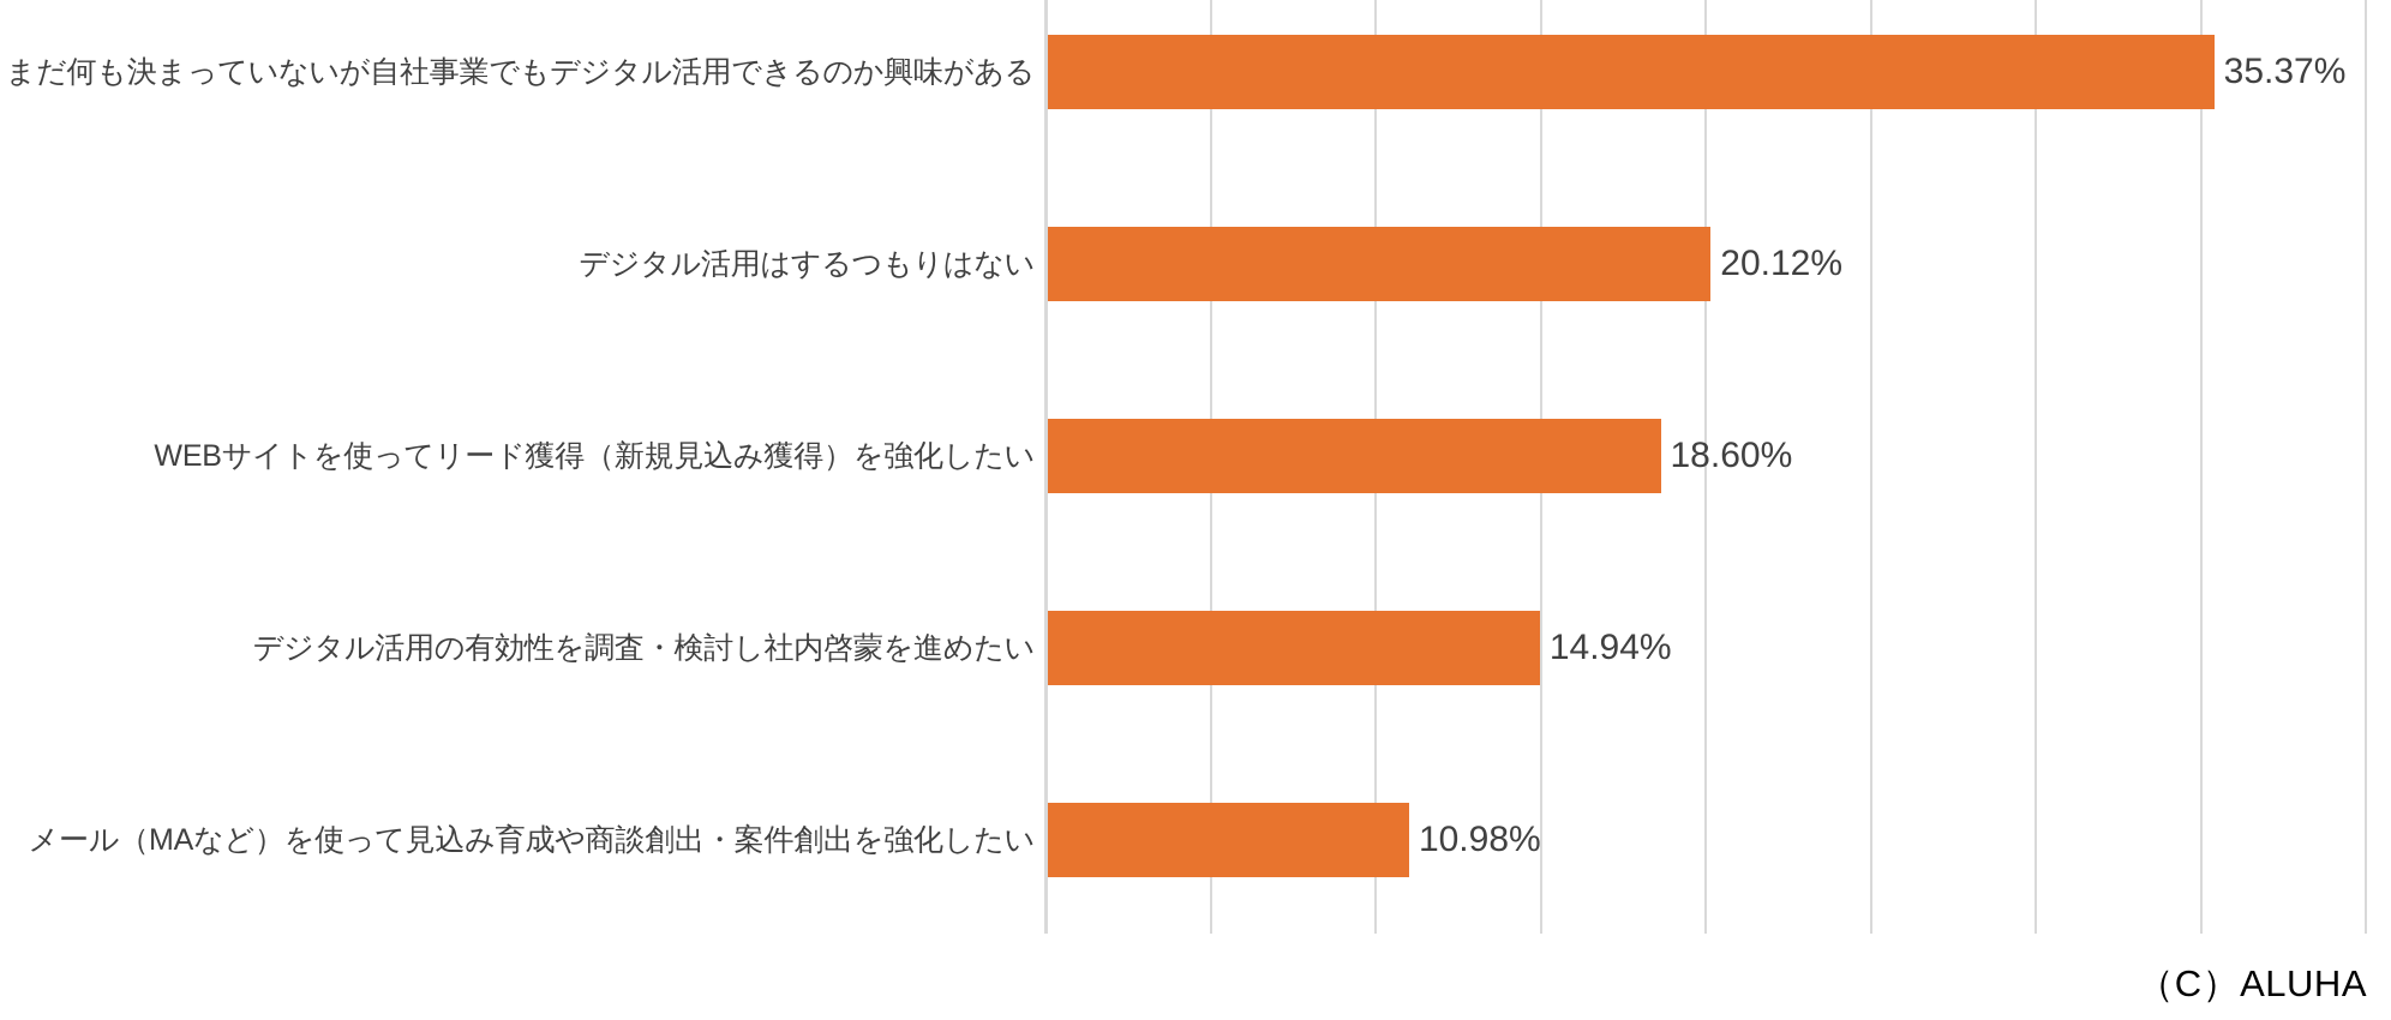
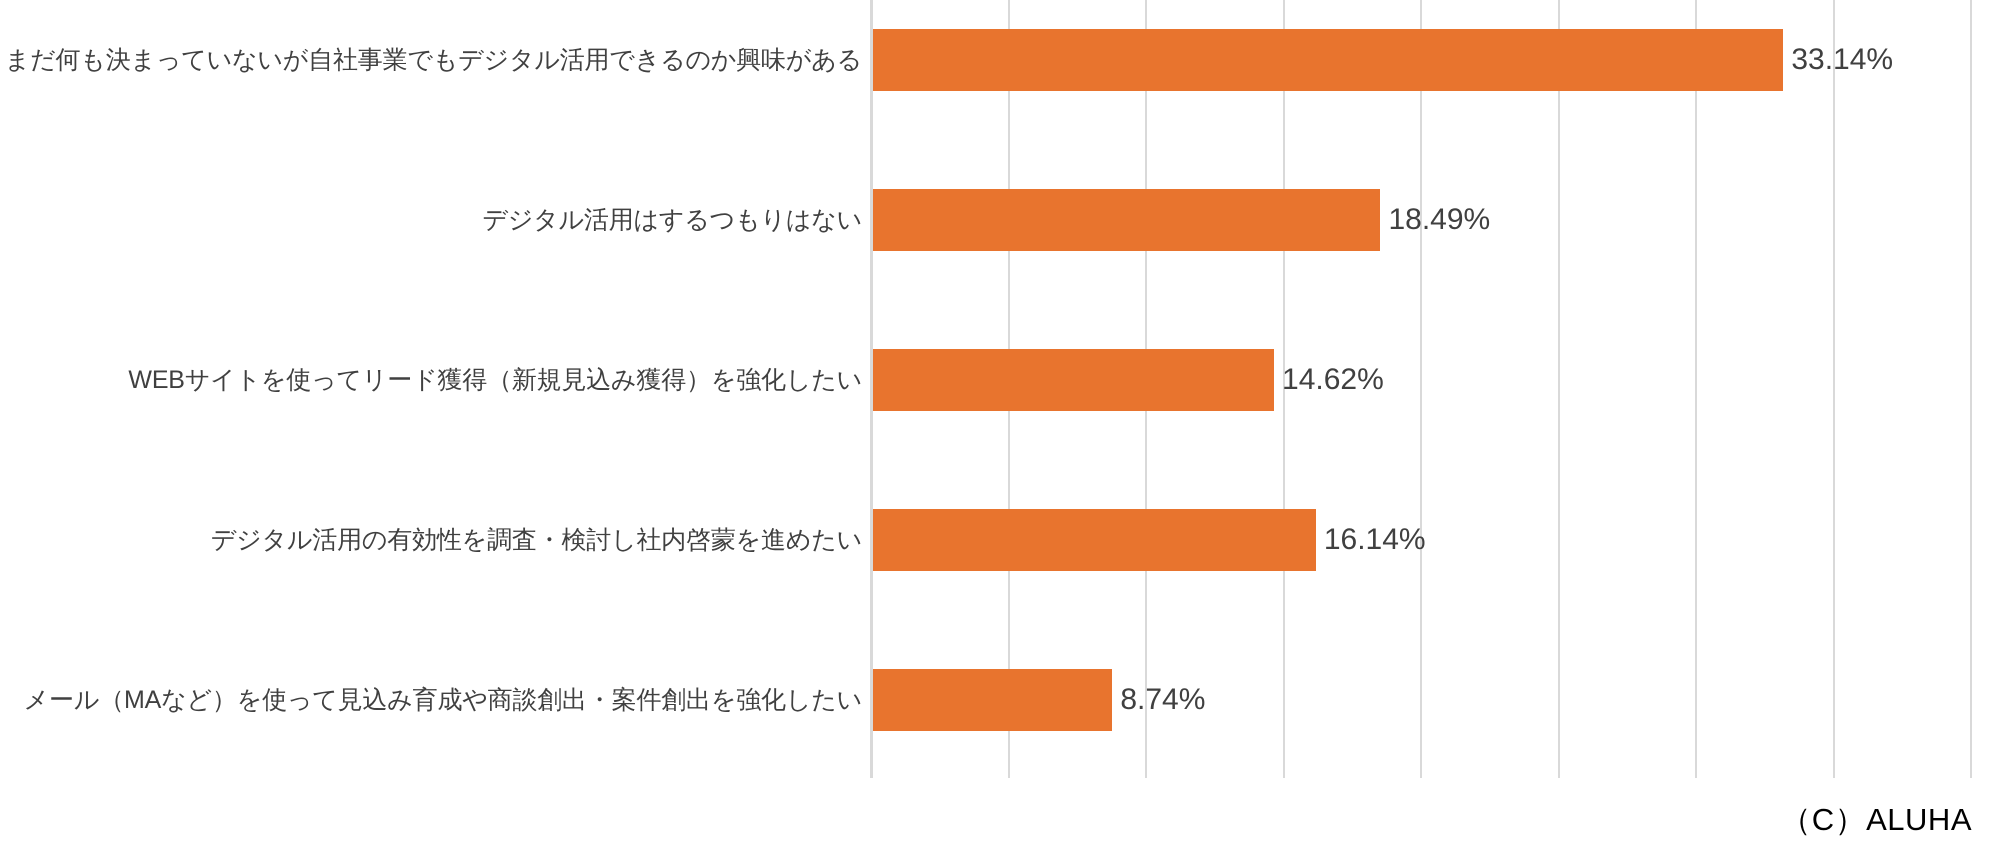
まだ何も決まっていないが自社事業でもデジタル活用できるのか興味がある: 35.37% -> 33.14%
デジタル活用はするつもりはない: 20.12% -> 18.49%
WEBサイトを使ってリード獲得（新規見込み獲得）を強化したい: 18.60% -> 14.62%
デジタル活用の有効性を調査・検討し社内啓蒙を進めたい: 14.94% -> 16.14%
メール（MAなど）を使って見込み育成や商談創出・案件創出を強化したい: 10.98% -> 8.74%
